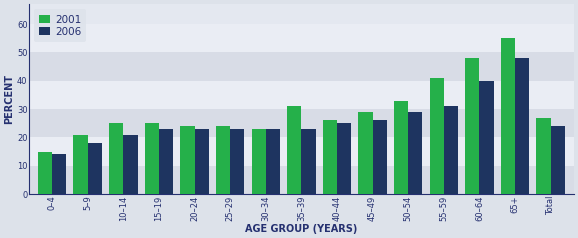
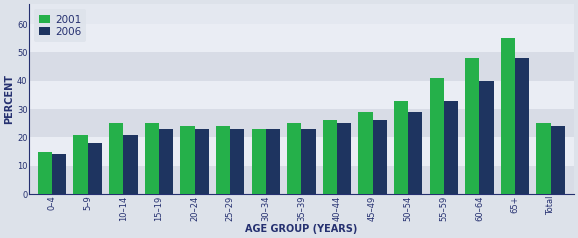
2001/35–39: 31 -> 25
2006/55–59: 31 -> 33
2001/Total: 27 -> 25
